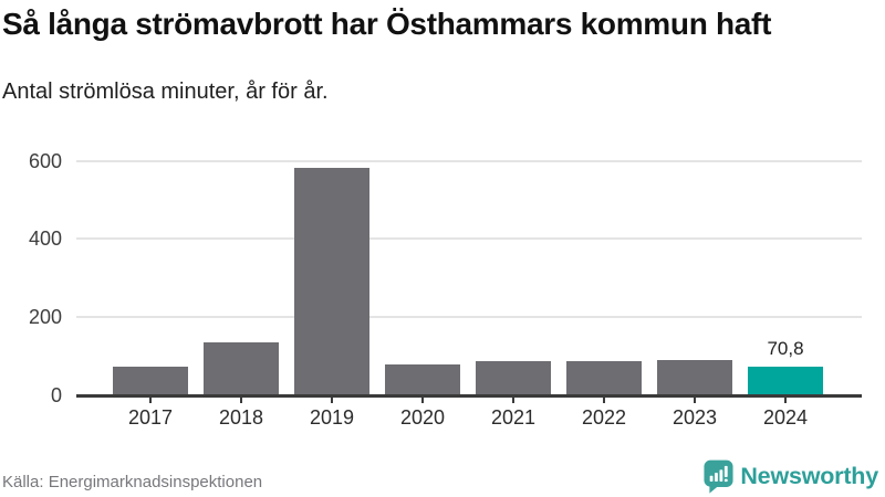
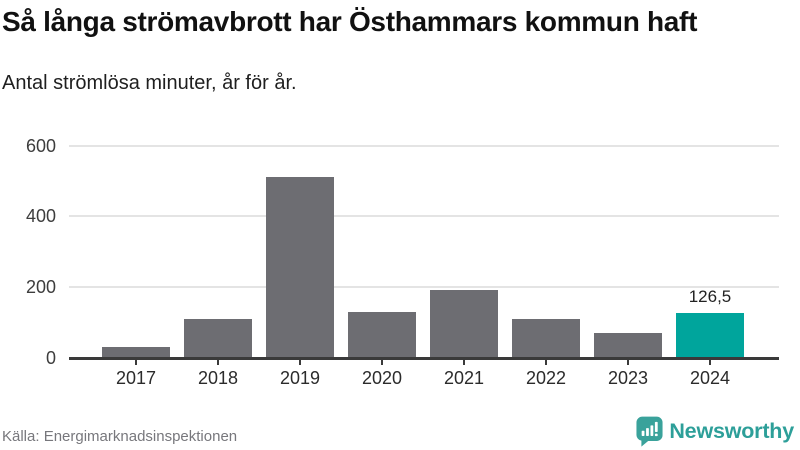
2017: 70 -> 30
2018: 140 -> 110
2019: 580 -> 510
2020: 80 -> 130
2021: 90 -> 190
2022: 90 -> 110
2023: 90 -> 70
2024: 70,8 -> 126,5
